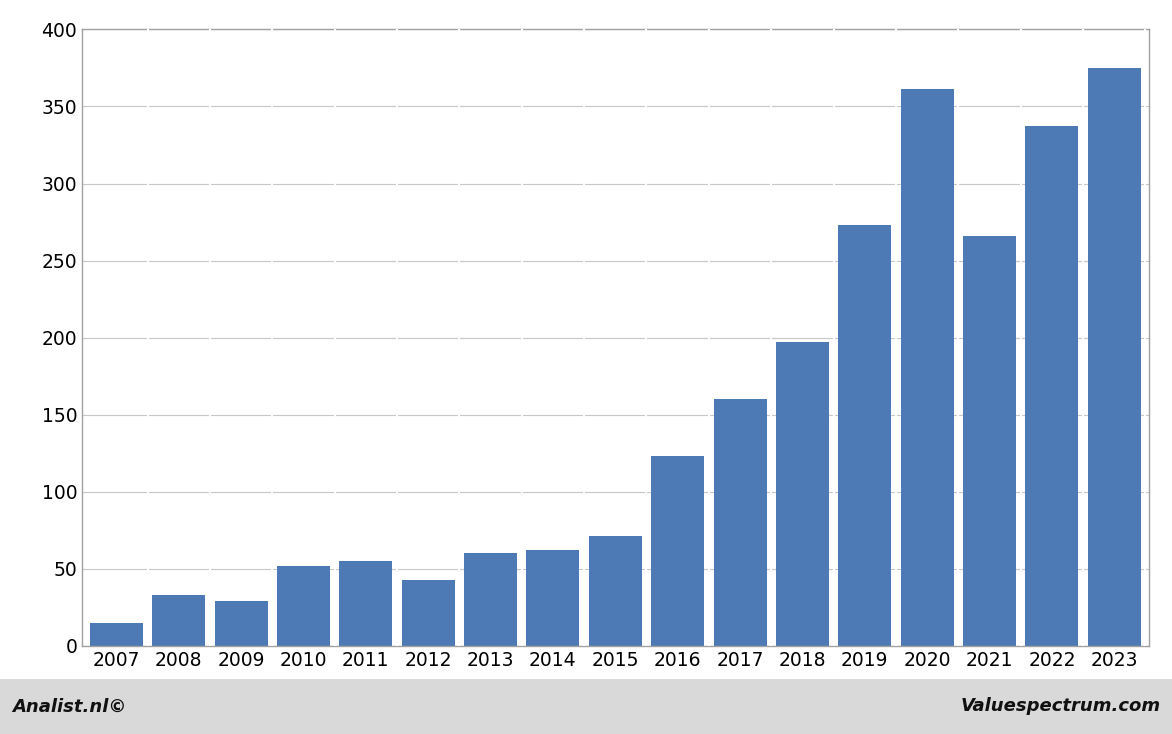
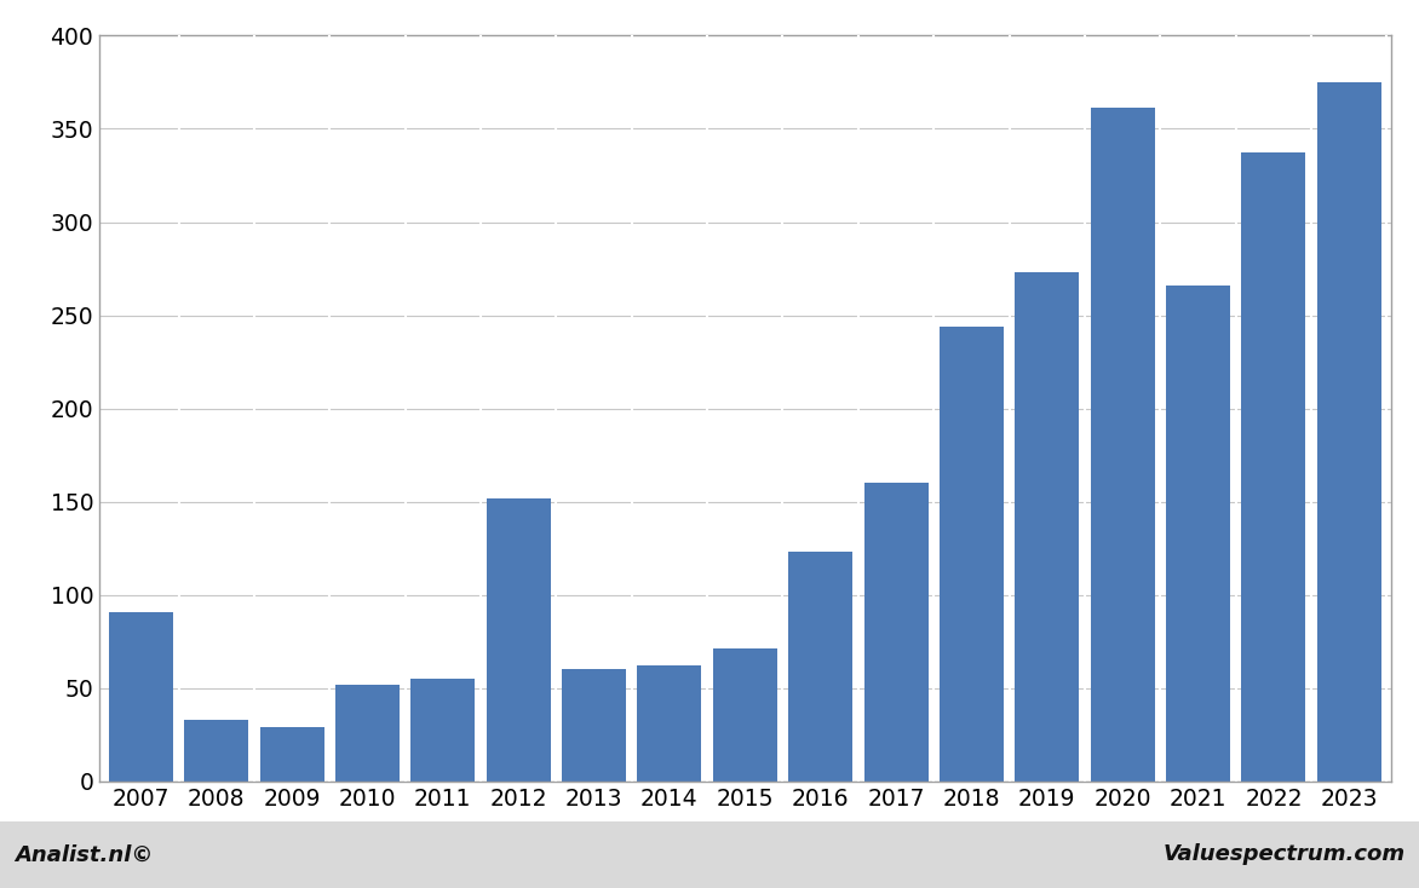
2007: 15 -> 91
2012: 43 -> 152
2018: 197 -> 244
